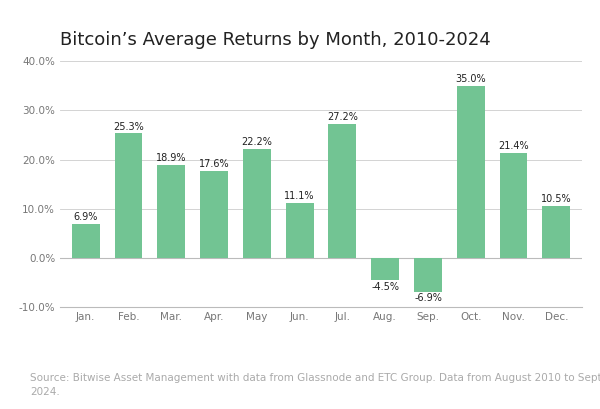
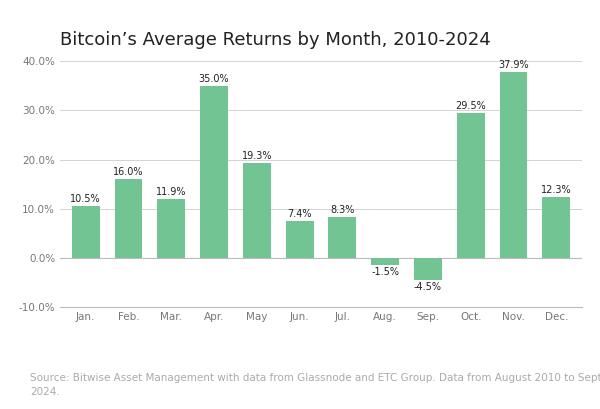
Jan.: 6.9% -> 10.5%
Feb.: 25.3% -> 16.0%
Mar.: 18.9% -> 11.9%
Apr.: 17.6% -> 35.0%
May: 22.2% -> 19.3%
Jun.: 11.1% -> 7.4%
Jul.: 27.2% -> 8.3%
Aug.: -4.5% -> -1.5%
Sep.: -6.9% -> -4.5%
Oct.: 35.0% -> 29.5%
Nov.: 21.4% -> 37.9%
Dec.: 10.5% -> 12.3%
